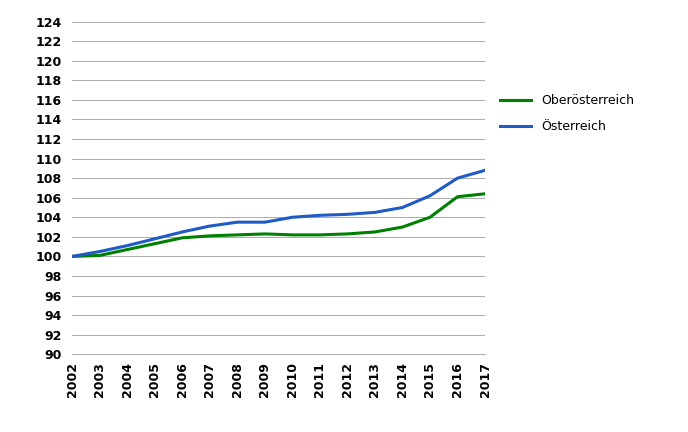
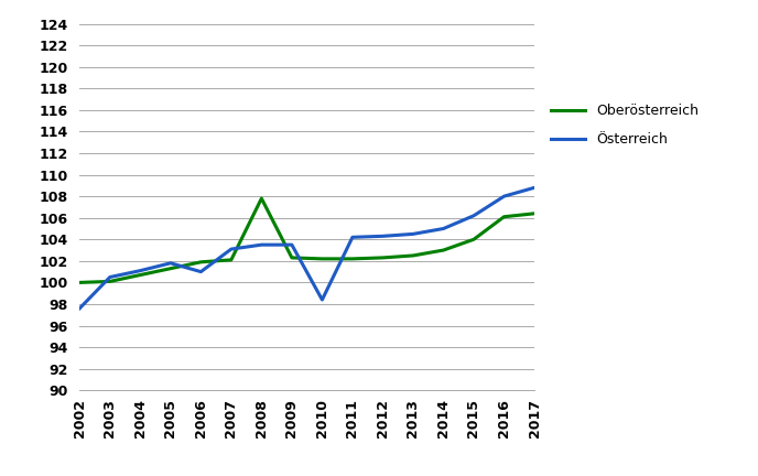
Österreich/2002: 100.0 -> 97.6
Österreich/2006: 102.5 -> 101.0
Oberösterreich/2008: 102.2 -> 107.8
Österreich/2010: 104.0 -> 98.4
